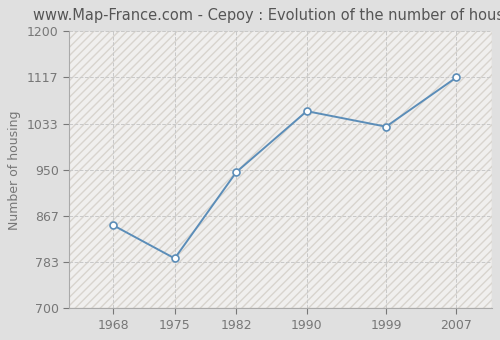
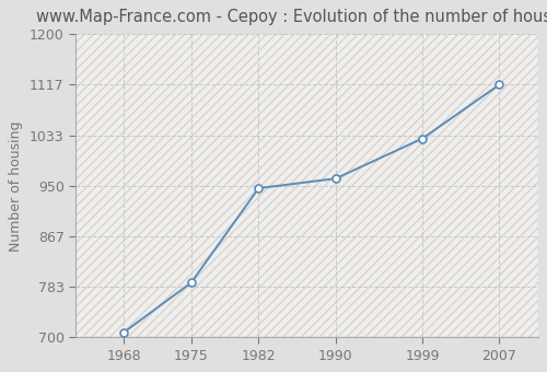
1968: 850 -> 708
1990: 1056 -> 962
